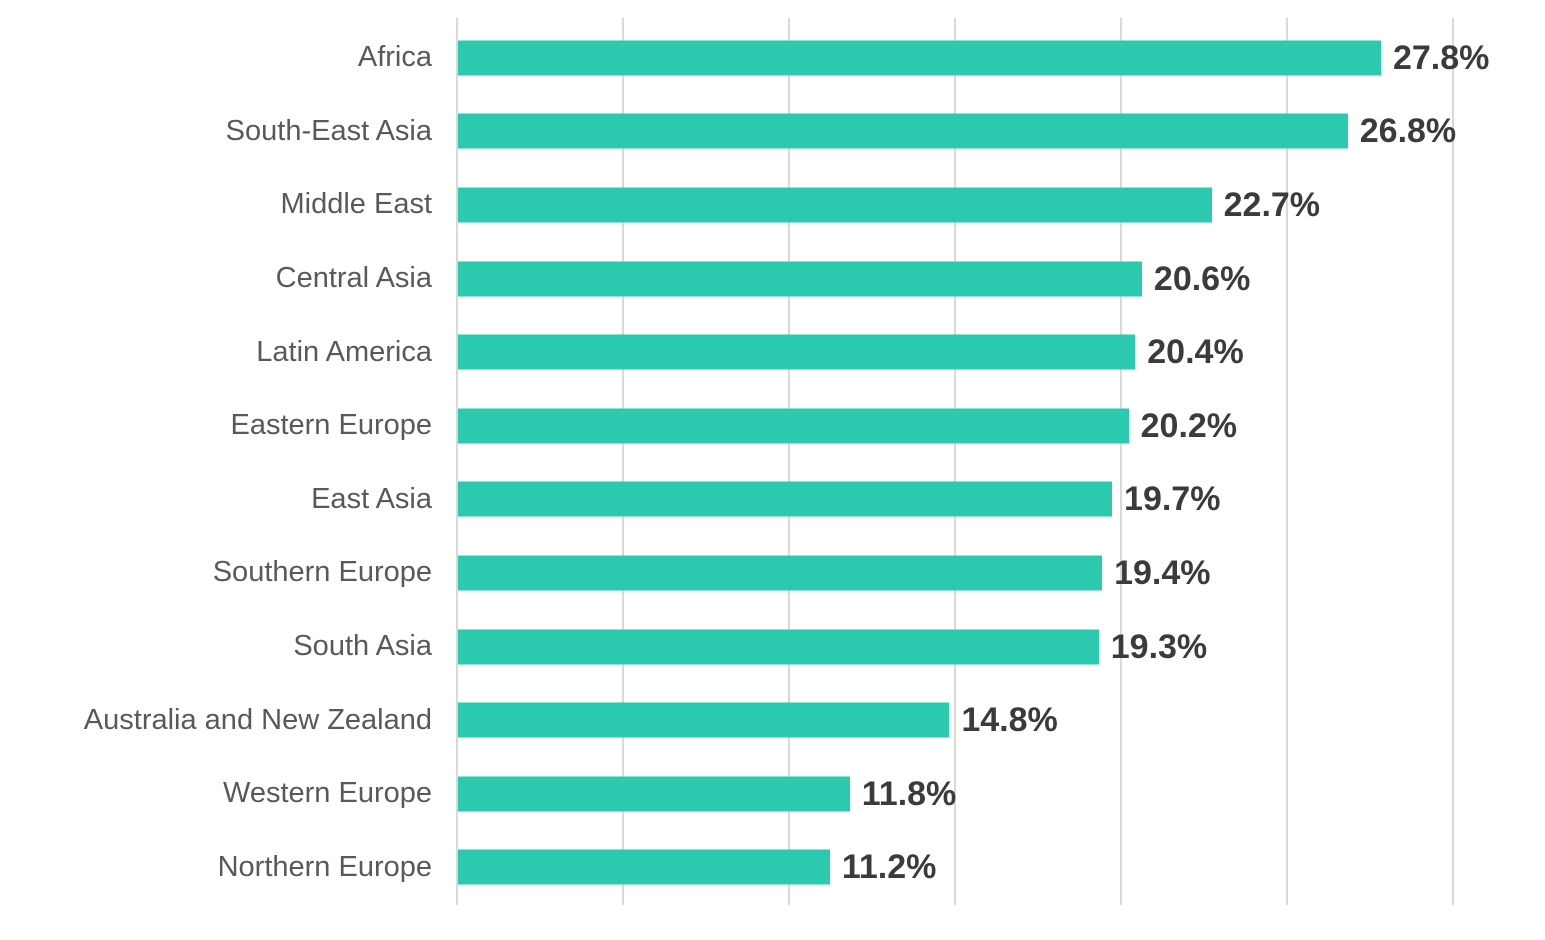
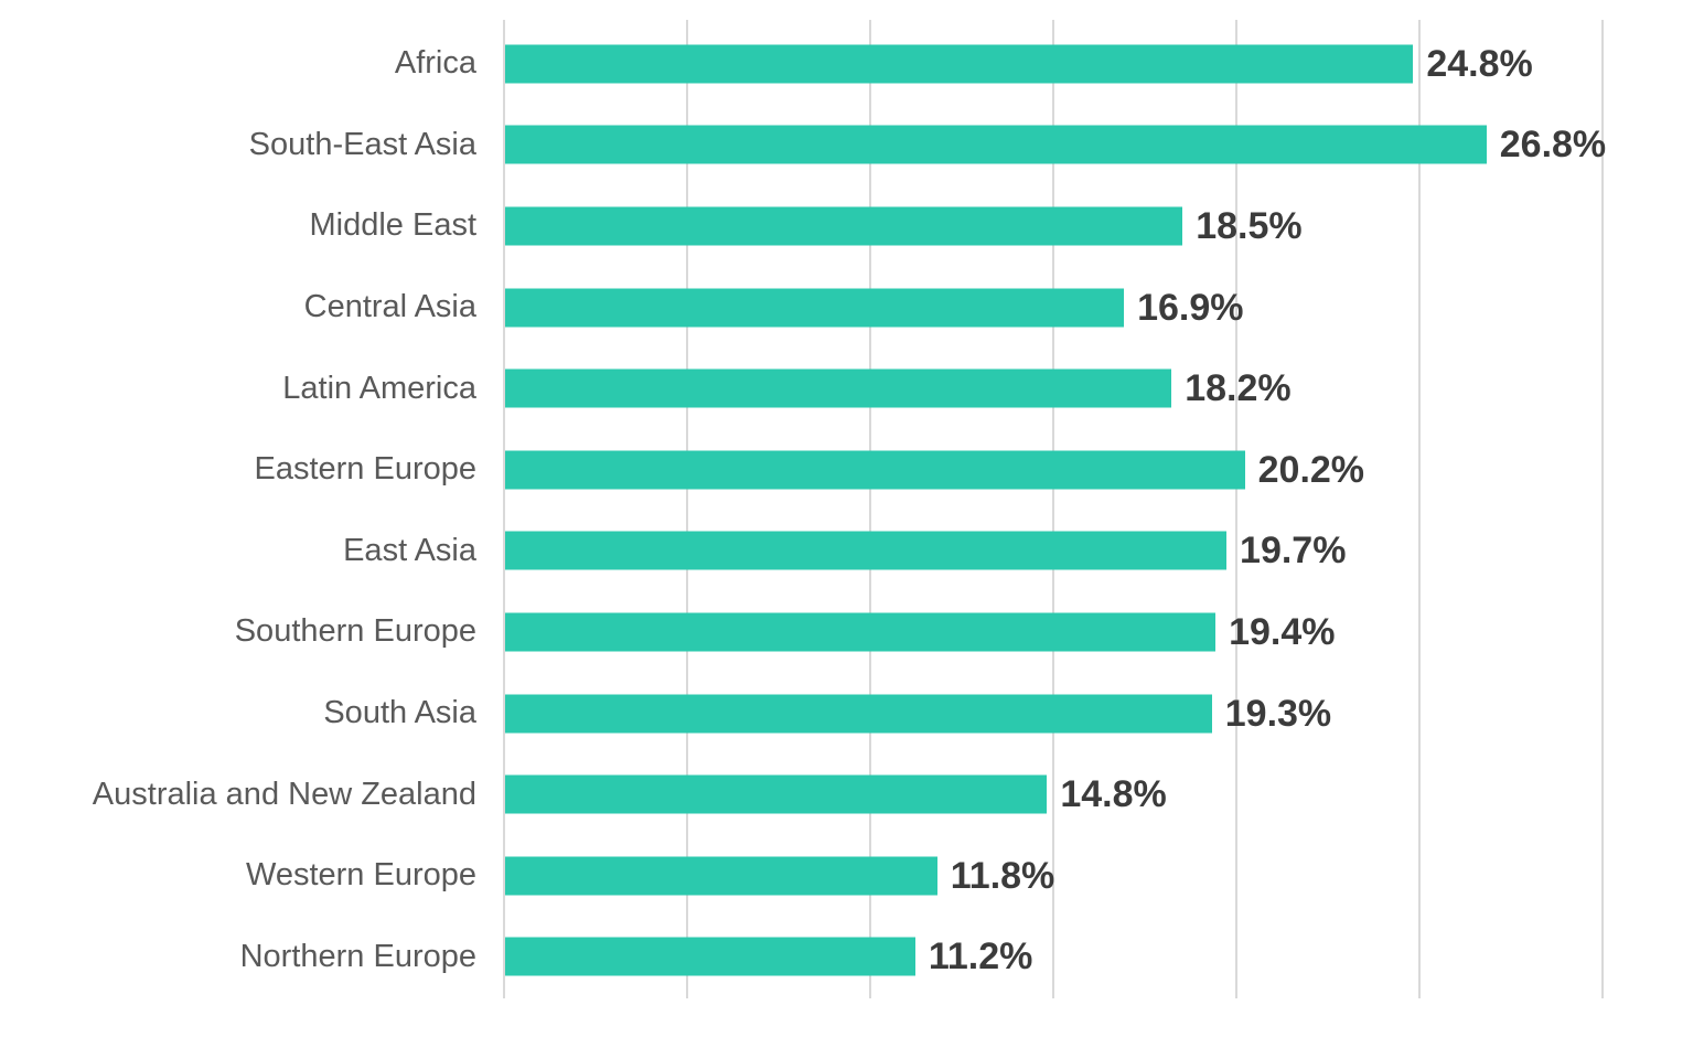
Africa: 27.8% -> 24.8%
Middle East: 22.7% -> 18.5%
Central Asia: 20.6% -> 16.9%
Latin America: 20.4% -> 18.2%
